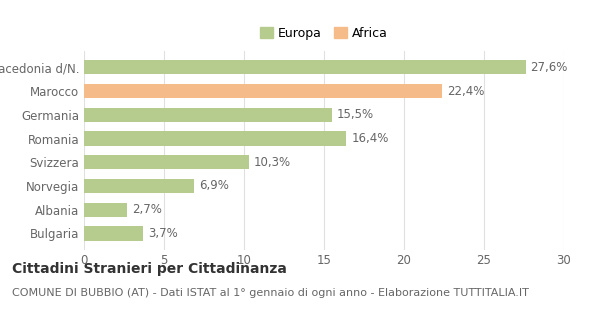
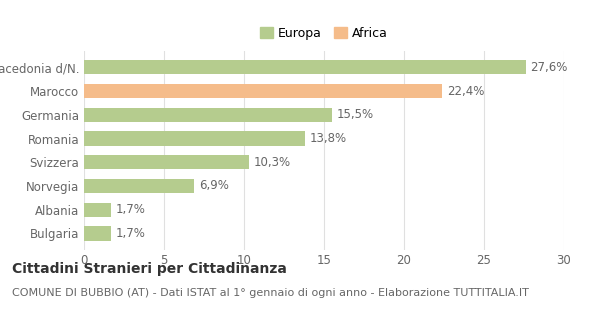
Romania: 16,4% -> 13,8%
Albania: 2,7% -> 1,7%
Bulgaria: 3,7% -> 1,7%
